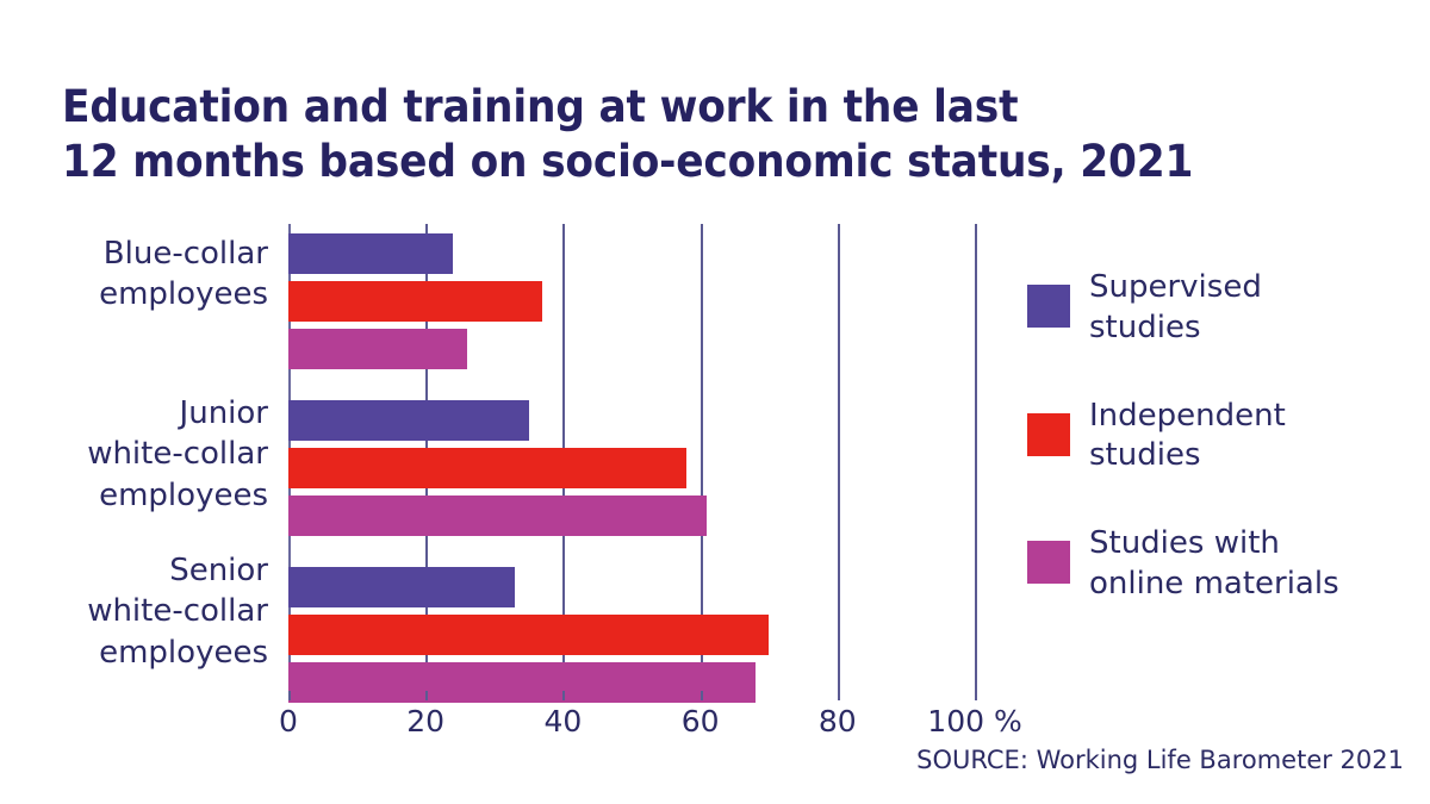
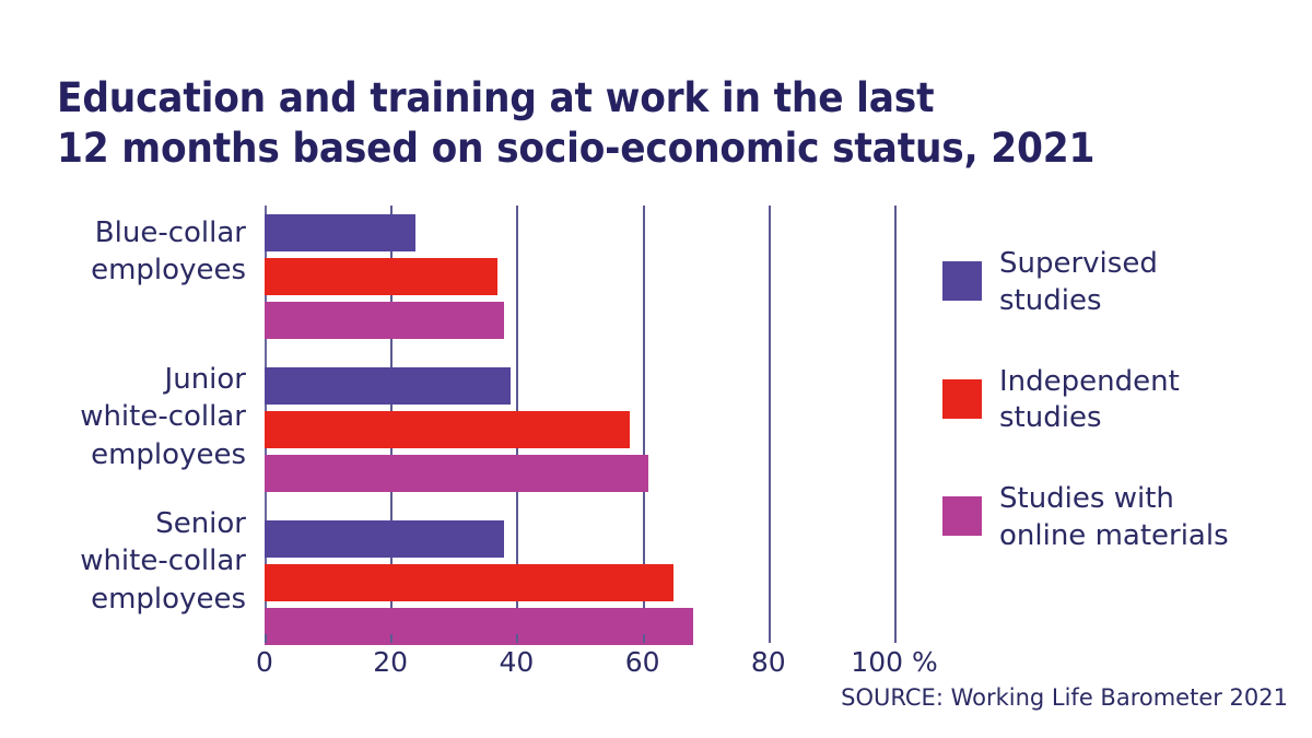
Studies with online materials/Blue-collar employees: 26% -> 38%
Supervised studies/Junior white-collar employees: 35% -> 39%
Supervised studies/Senior white-collar employees: 33% -> 38%
Independent studies/Senior white-collar employees: 70% -> 65%
